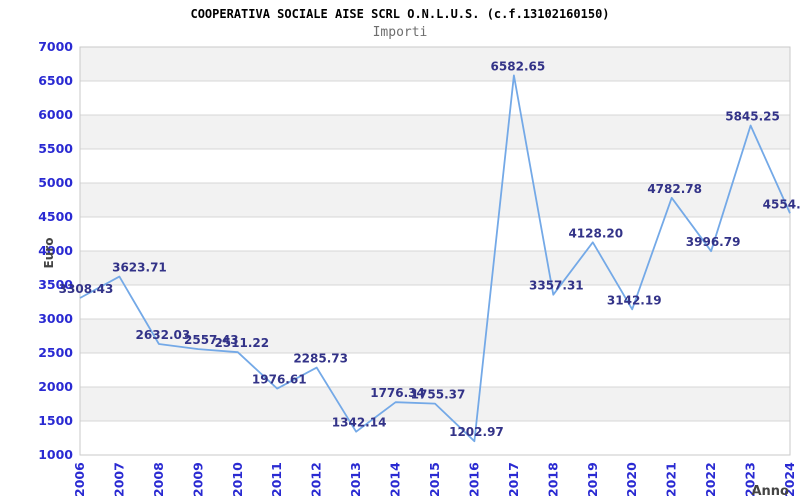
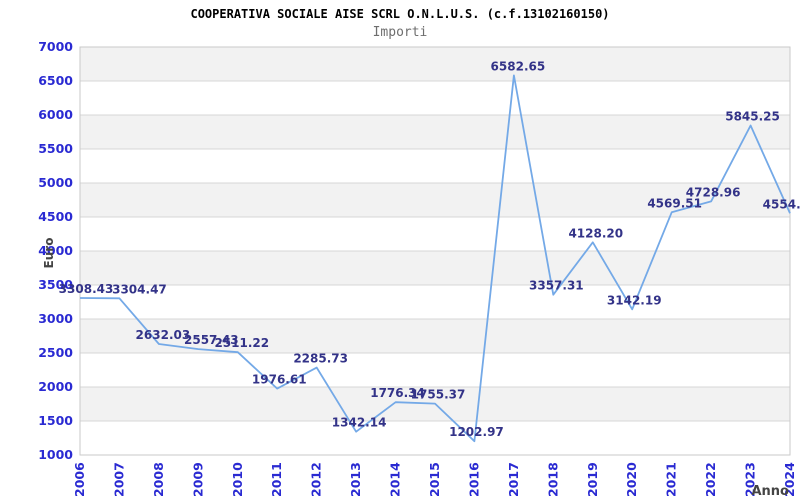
2007: 3623.71 -> 3304.47
2021: 4782.78 -> 4569.51
2022: 3996.79 -> 4728.96
